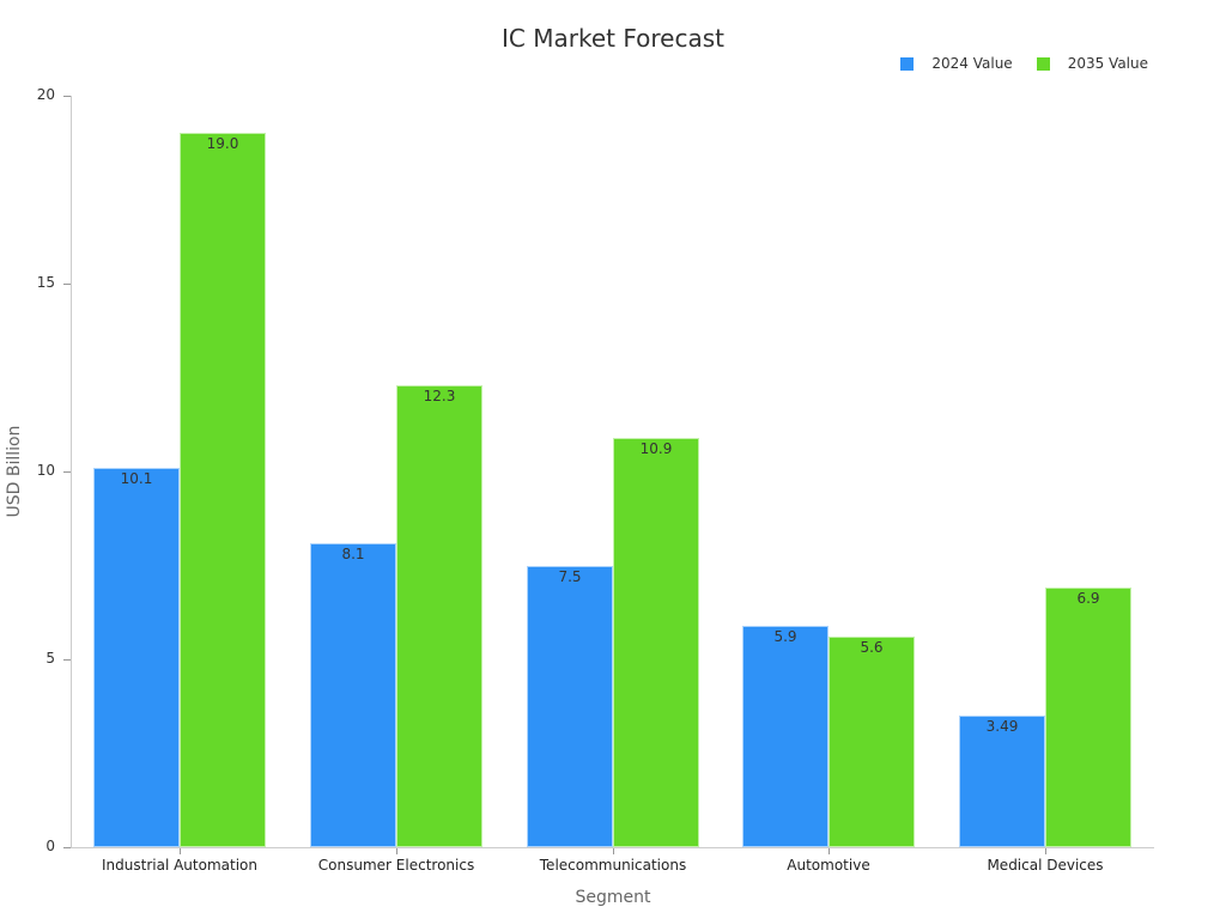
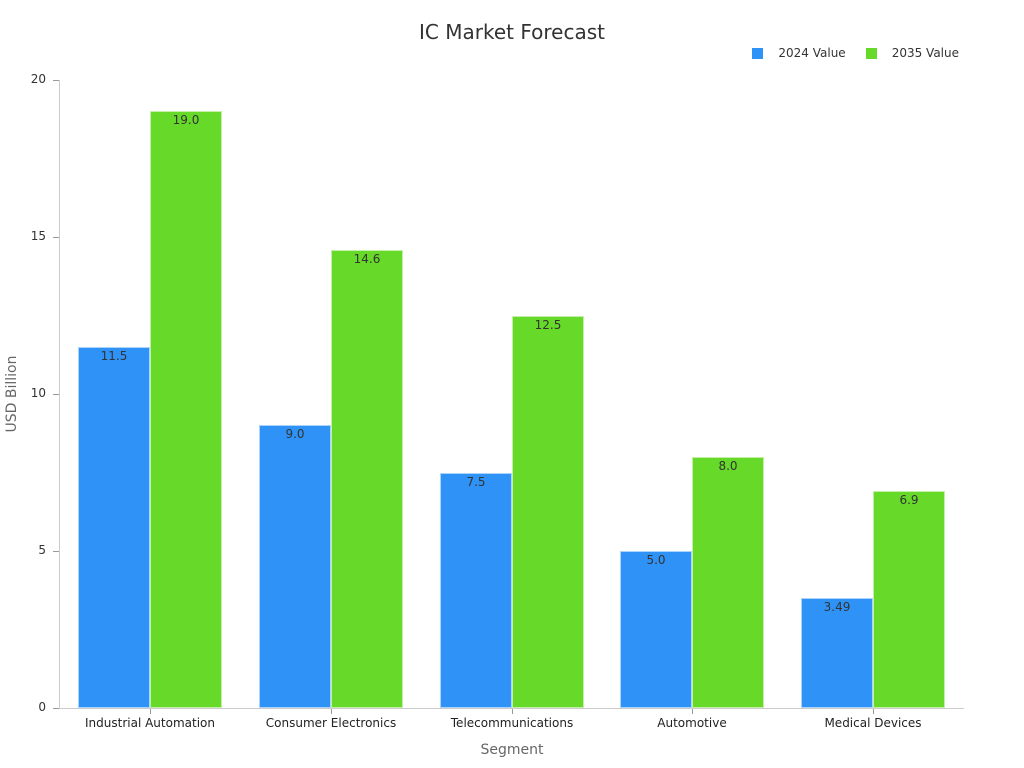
2024 Value/Industrial Automation: 10.1 -> 11.5
2024 Value/Consumer Electronics: 8.1 -> 9.0
2035 Value/Consumer Electronics: 12.3 -> 14.6
2035 Value/Telecommunications: 10.9 -> 12.5
2024 Value/Automotive: 5.9 -> 5.0
2035 Value/Automotive: 5.6 -> 8.0
